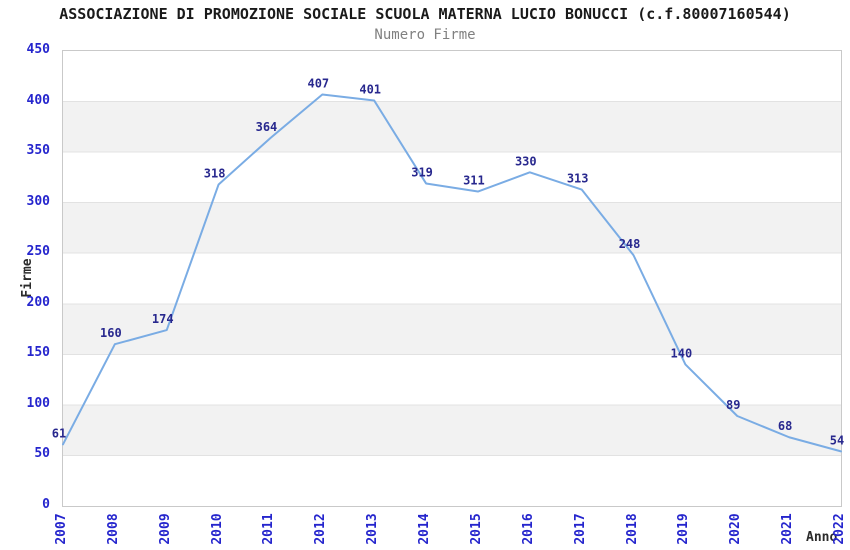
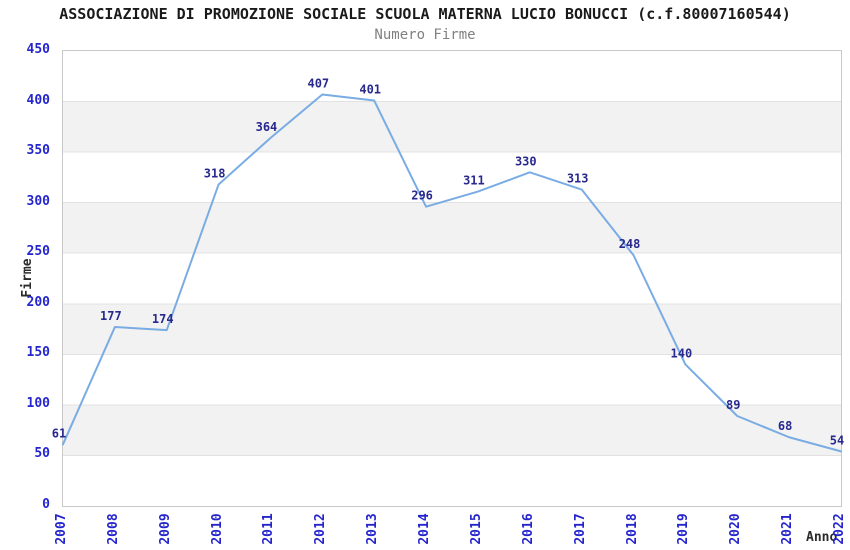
2008: 160 -> 177
2014: 319 -> 296
